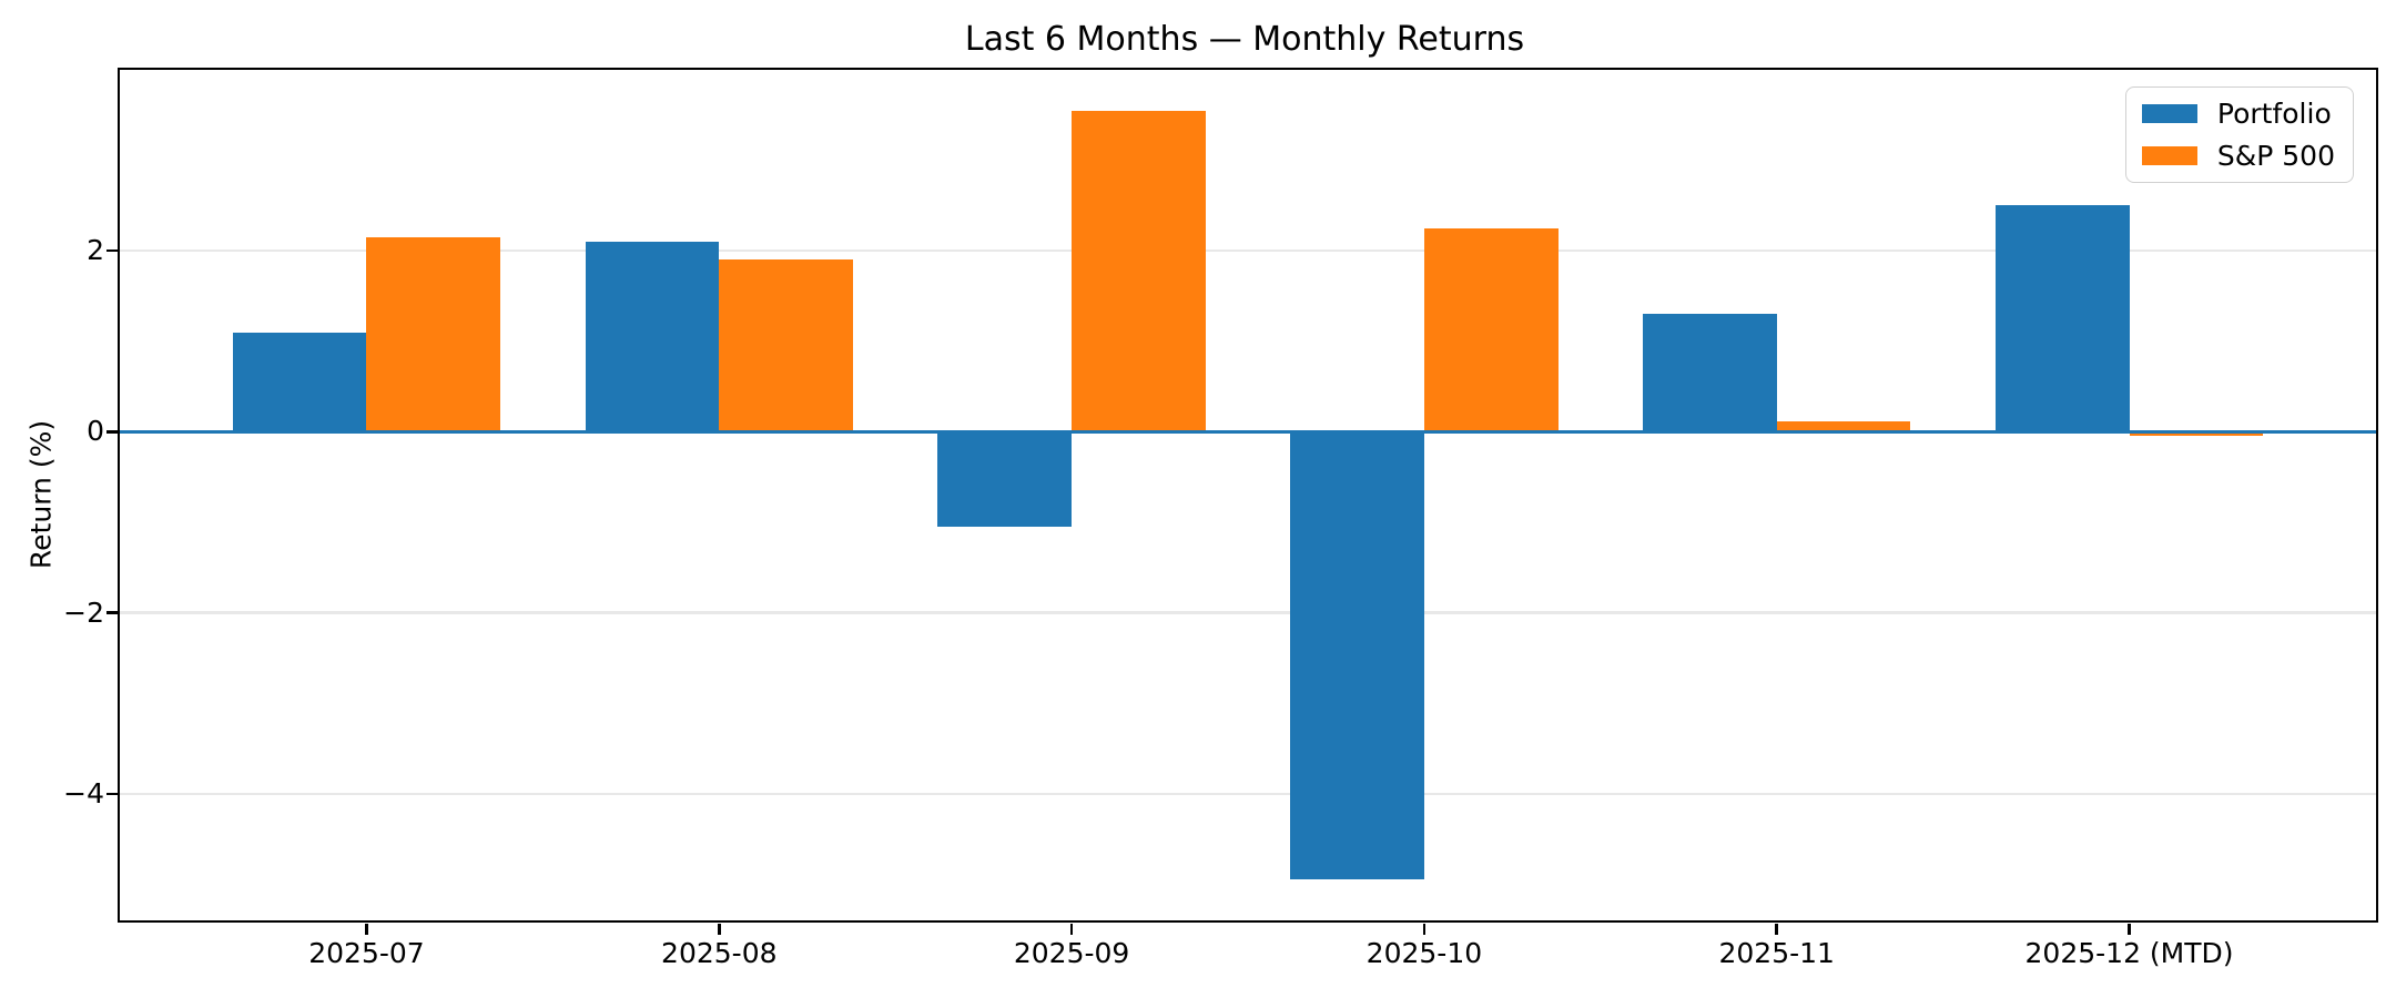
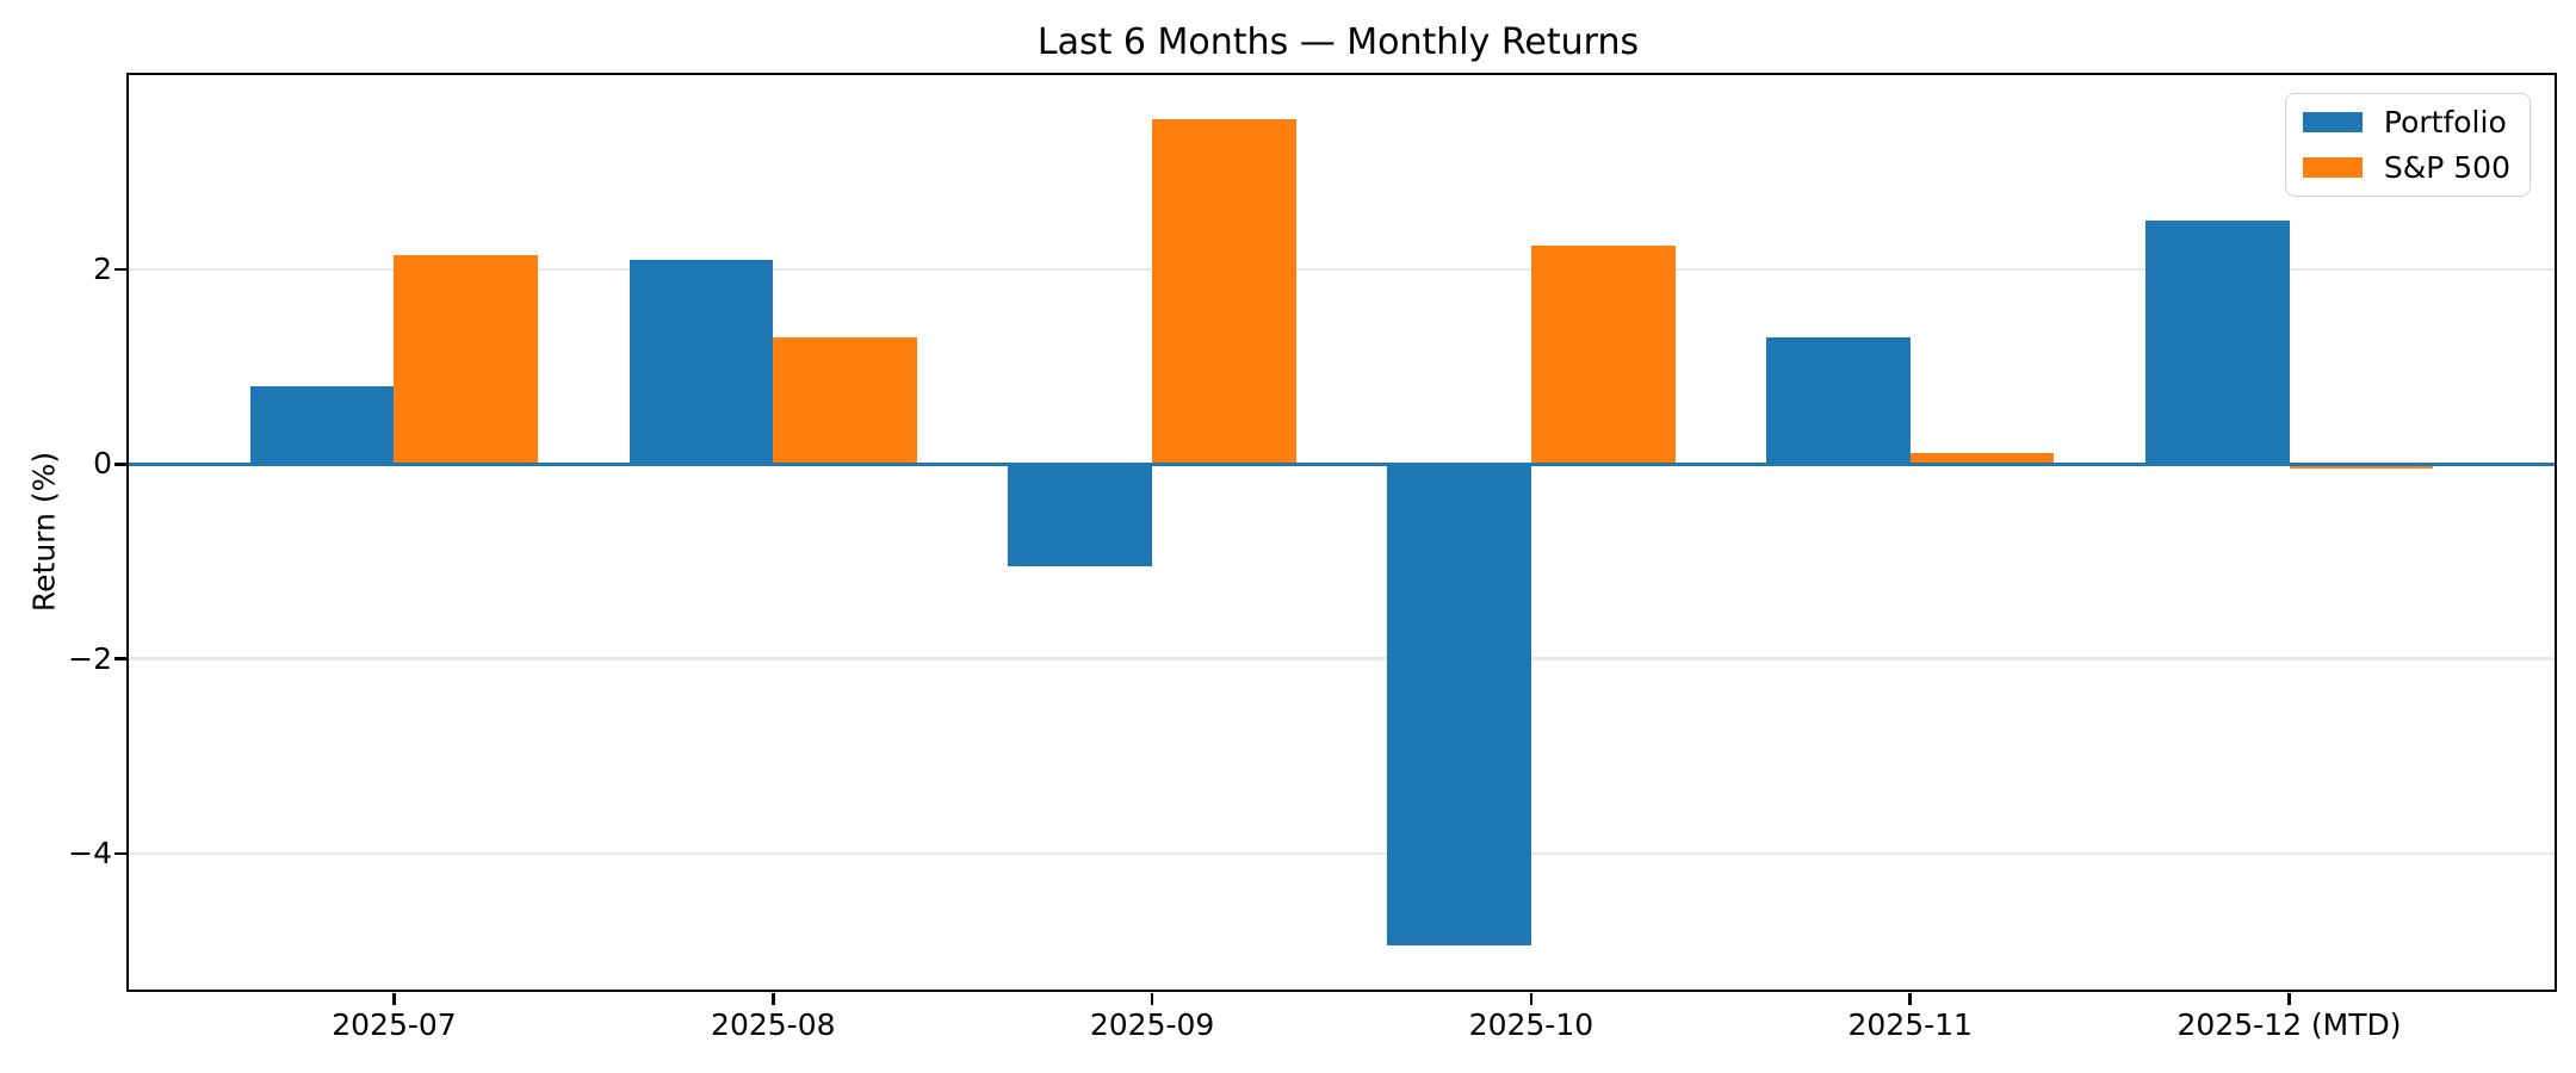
Portfolio/2025-07: 1.1 -> 0.8
S&P 500/2025-08: 1.9 -> 1.3
